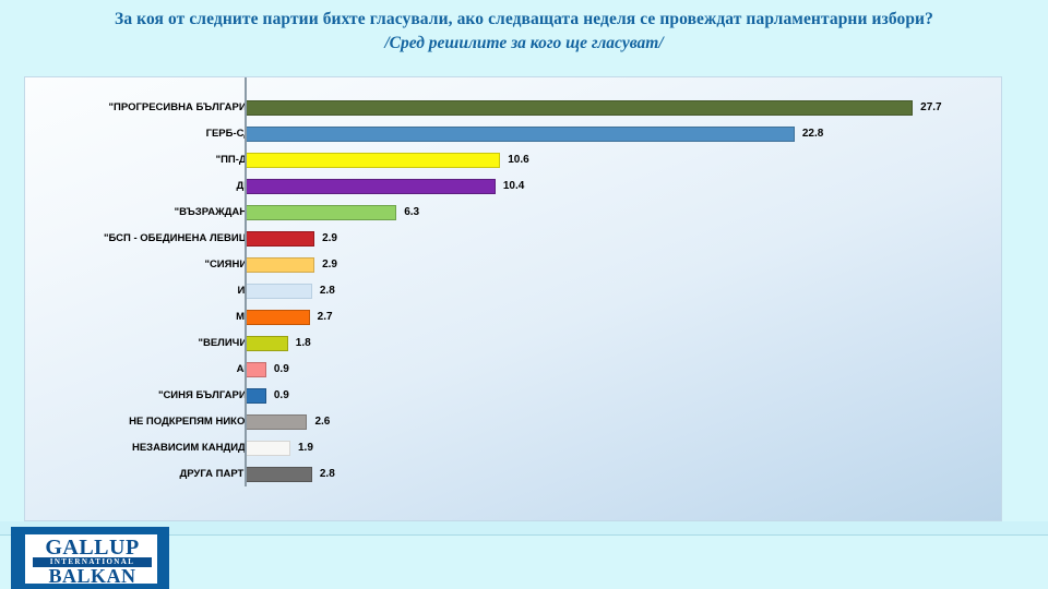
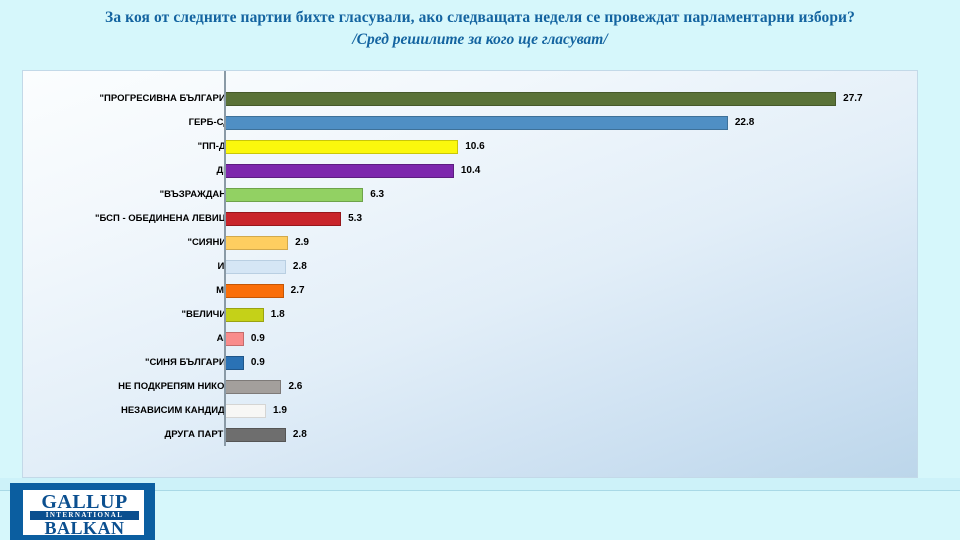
"БСП - ОБЕДИНЕНА ЛЕВИЦА": 2.9 -> 5.3
